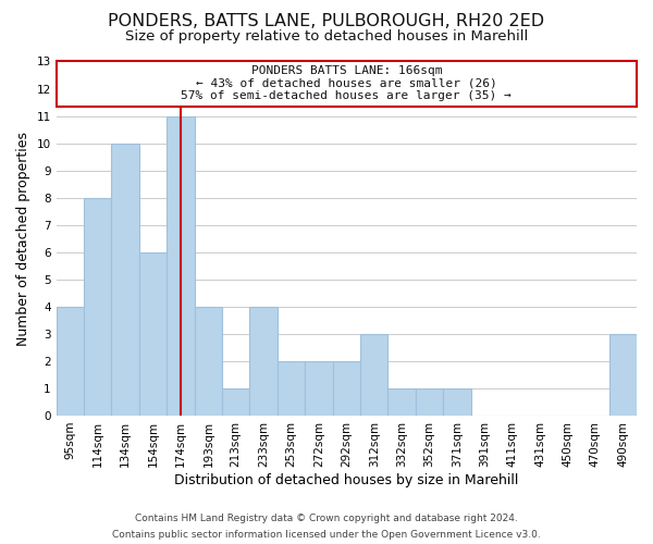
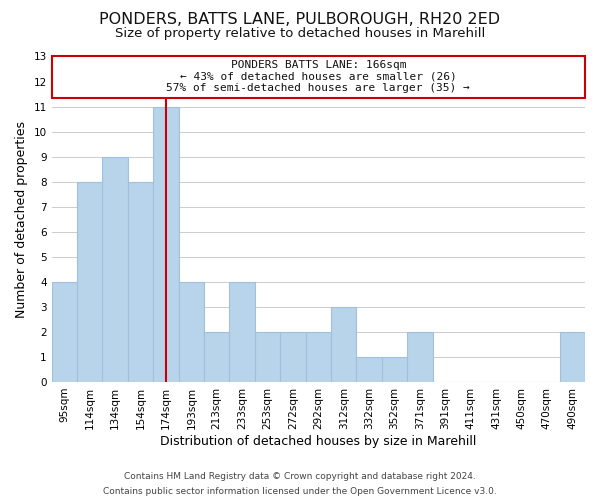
134sqm: 10 -> 9
154sqm: 6 -> 8
213sqm: 1 -> 2
371sqm: 1 -> 2
490sqm: 3 -> 2
